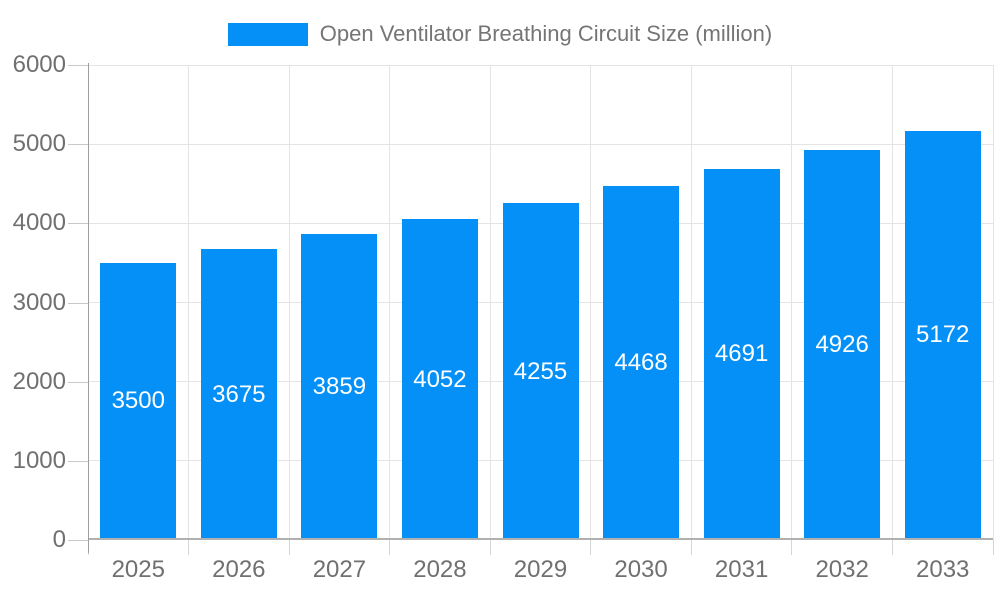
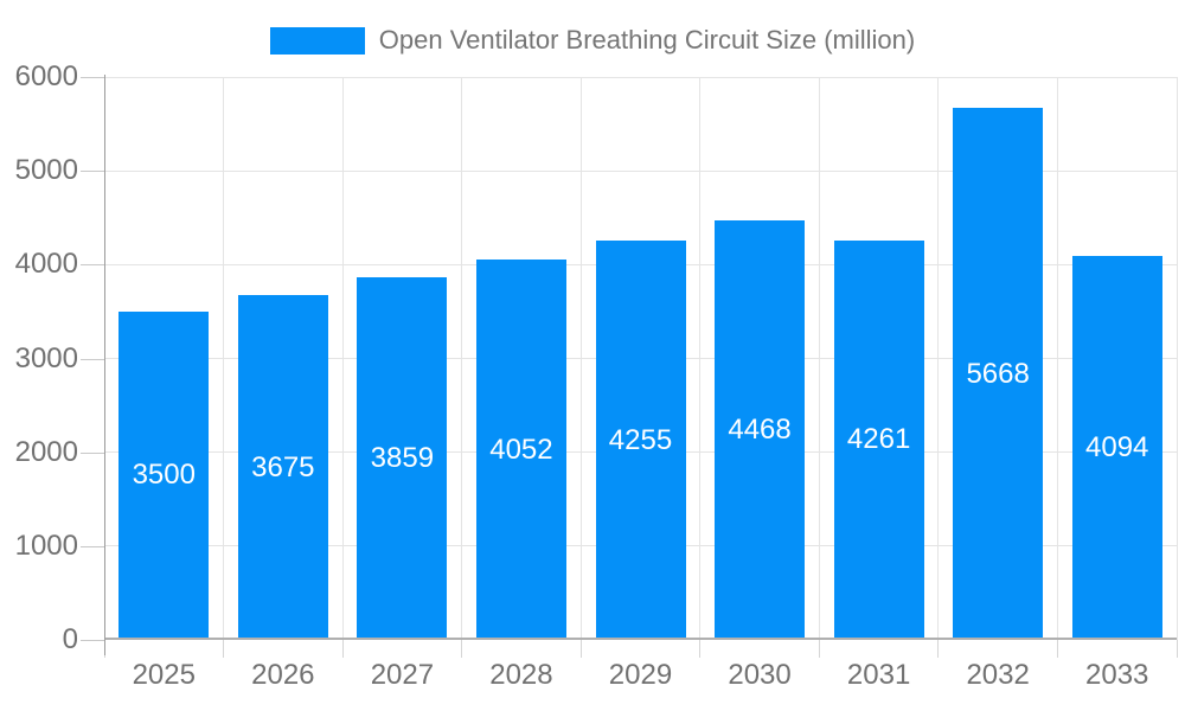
2031: 4691 -> 4261
2032: 4926 -> 5668
2033: 5172 -> 4094
